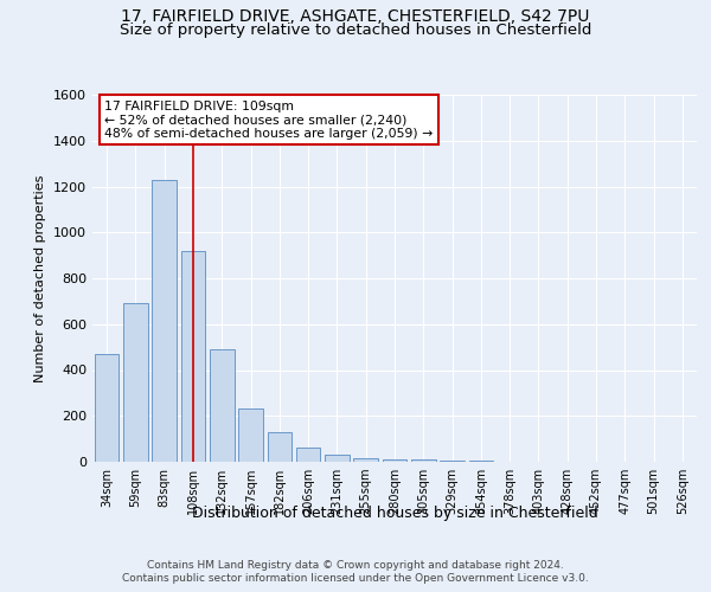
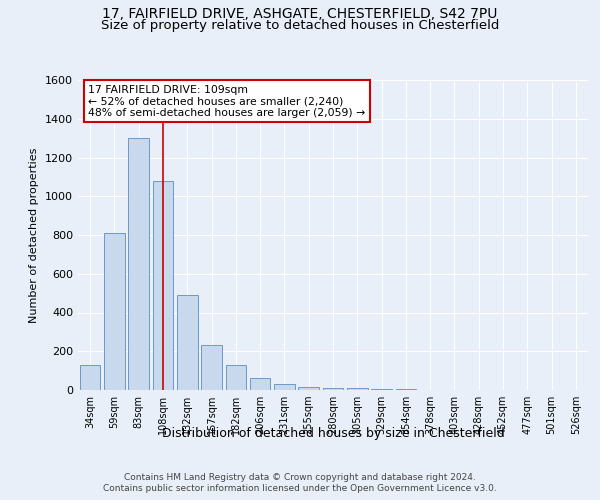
34sqm: 470 -> 130
59sqm: 690 -> 810
83sqm: 1230 -> 1300
108sqm: 920 -> 1080
